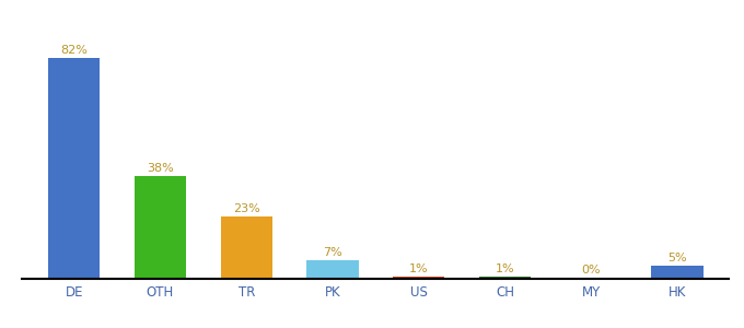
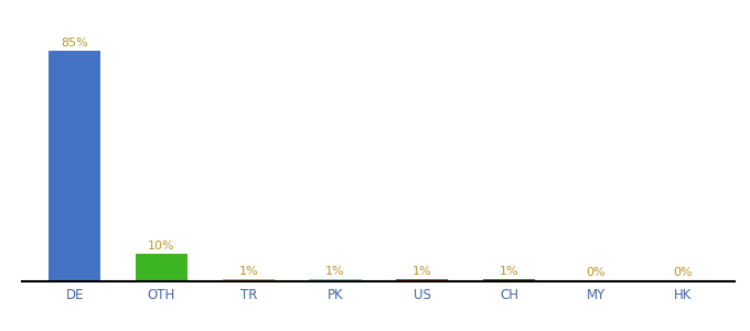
DE: 82% -> 85%
OTH: 38% -> 10%
TR: 23% -> 1%
PK: 7% -> 1%
HK: 5% -> 0%
